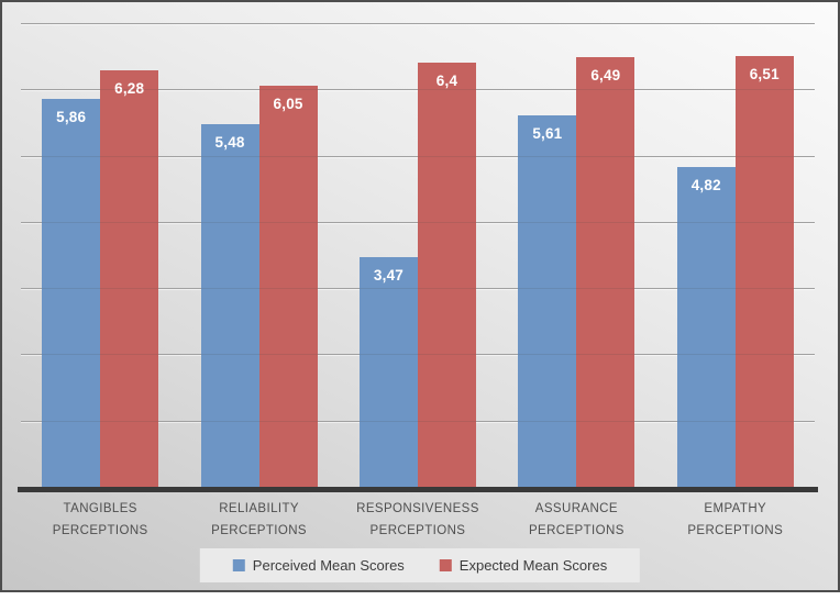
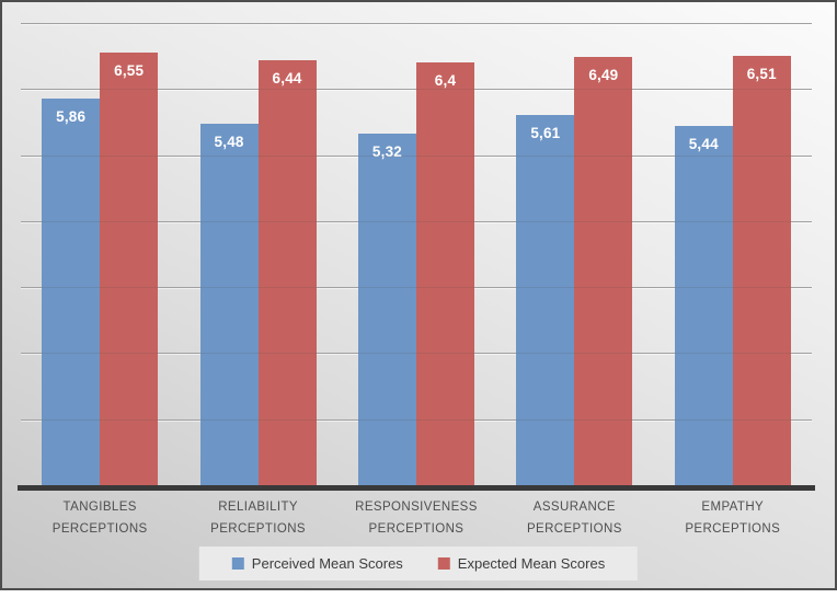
Expected Mean Scores/TANGIBLES PERCEPTIONS: 6,28 -> 6,55
Expected Mean Scores/RELIABILITY PERCEPTIONS: 6,05 -> 6,44
Perceived Mean Scores/RESPONSIVENESS PERCEPTIONS: 3,47 -> 5,32
Perceived Mean Scores/EMPATHY PERCEPTIONS: 4,82 -> 5,44
